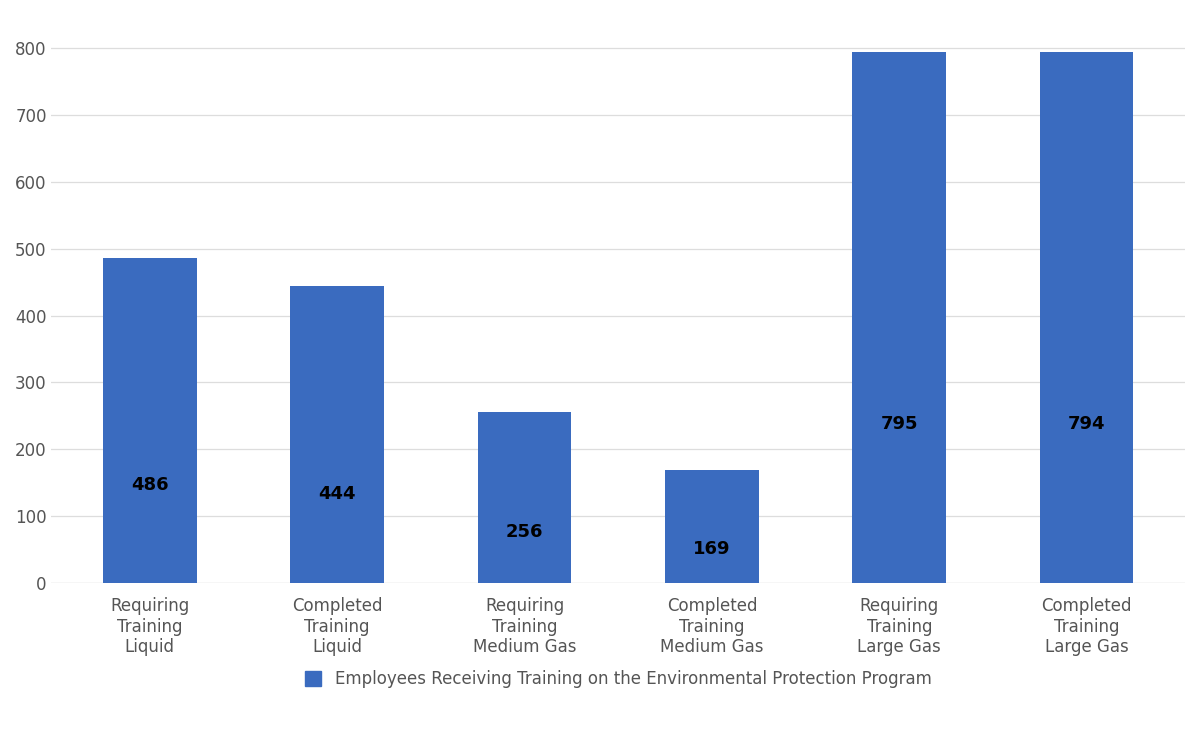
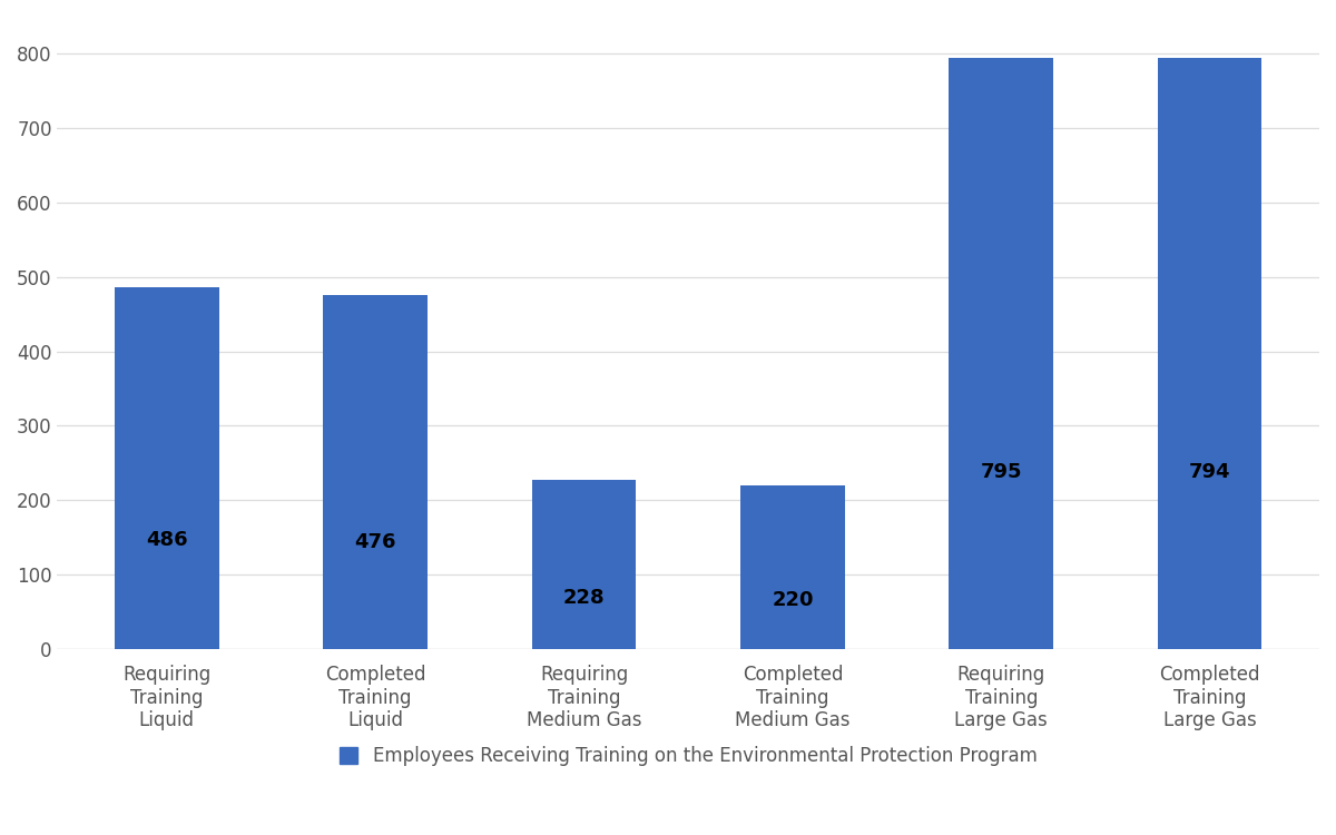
Completed Training Liquid: 444 -> 476
Requiring Training Medium Gas: 256 -> 228
Completed Training Medium Gas: 169 -> 220
